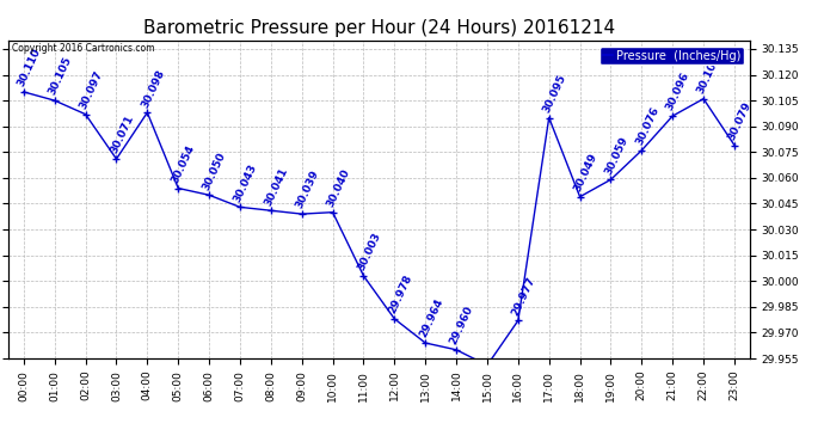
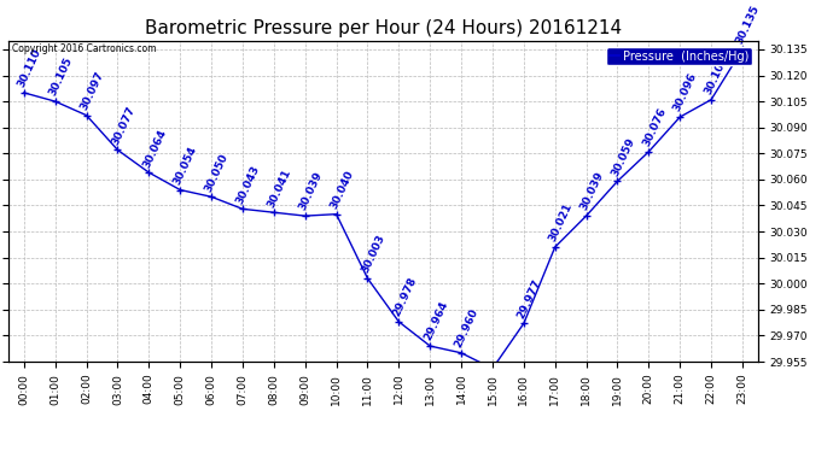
03:00: 30.071 -> 30.077
04:00: 30.098 -> 30.064
17:00: 30.095 -> 30.021
18:00: 30.049 -> 30.039
23:00: 30.079 -> 30.135
